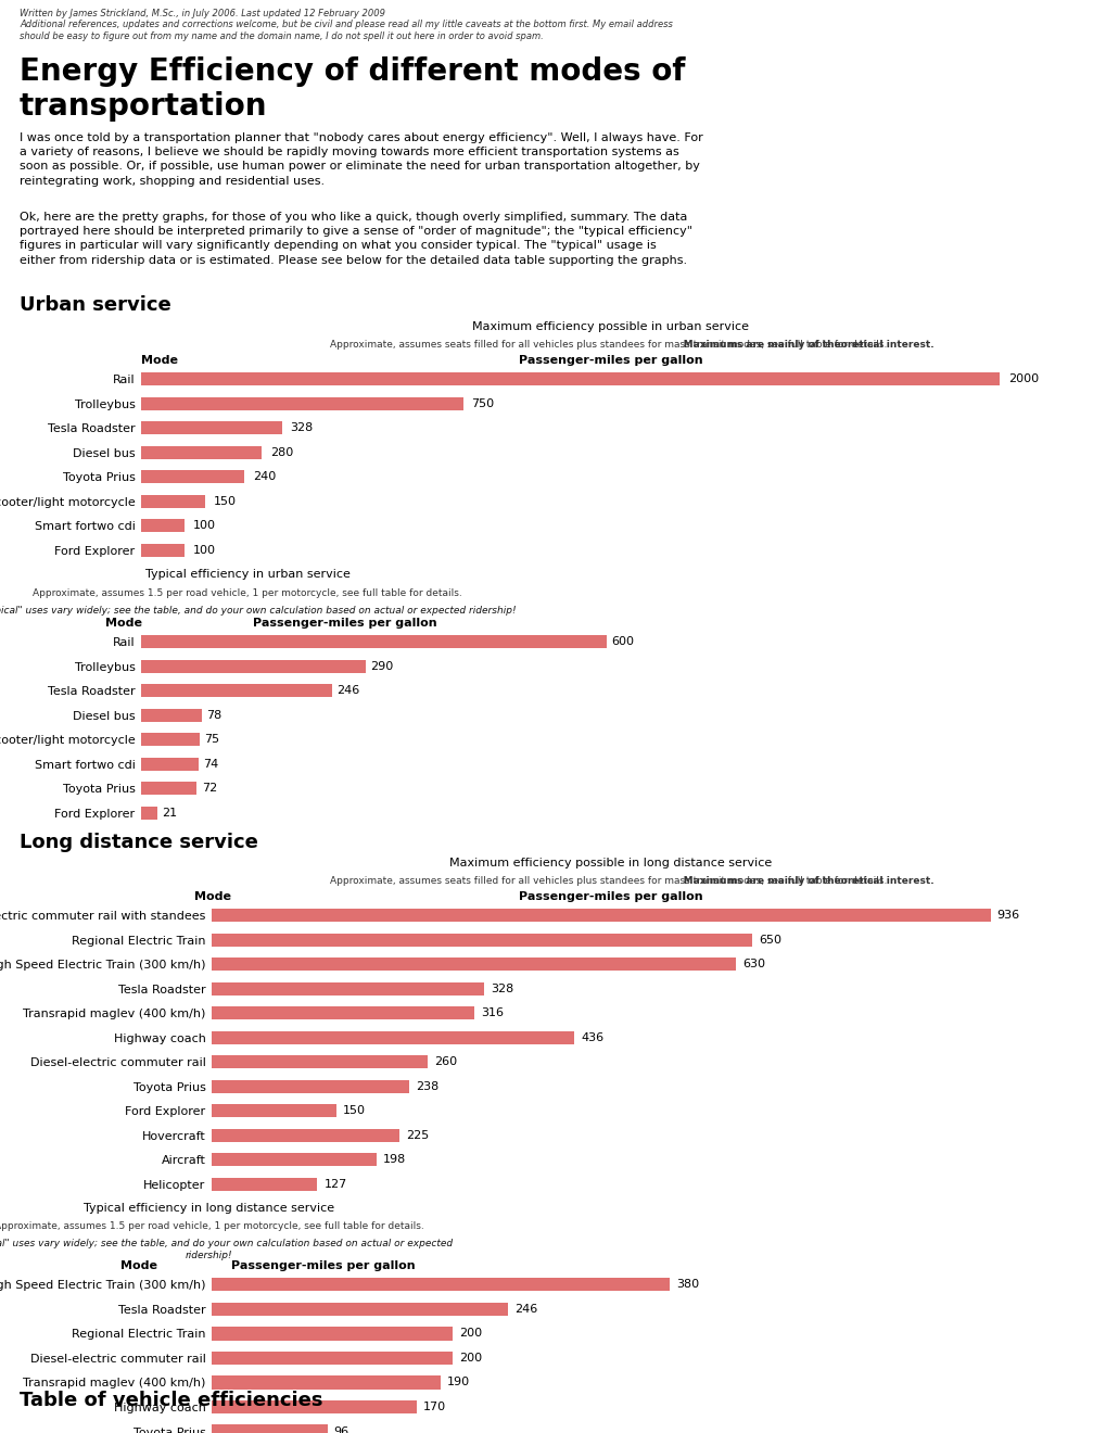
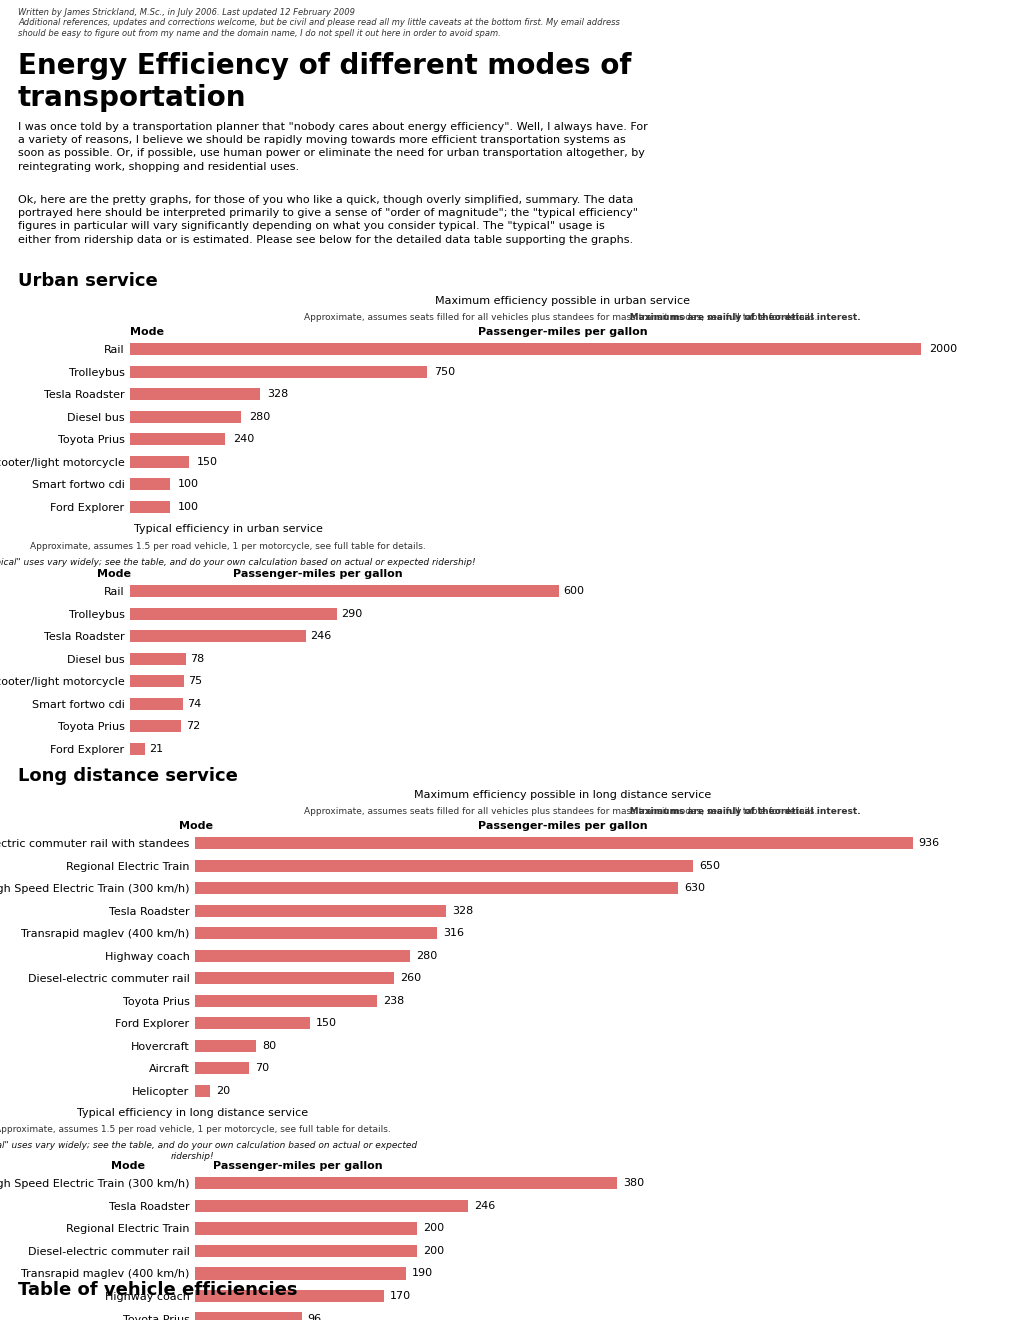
Highway coach: 436 -> 280
Hovercraft: 225 -> 80
Aircraft: 198 -> 70
Helicopter: 127 -> 20
